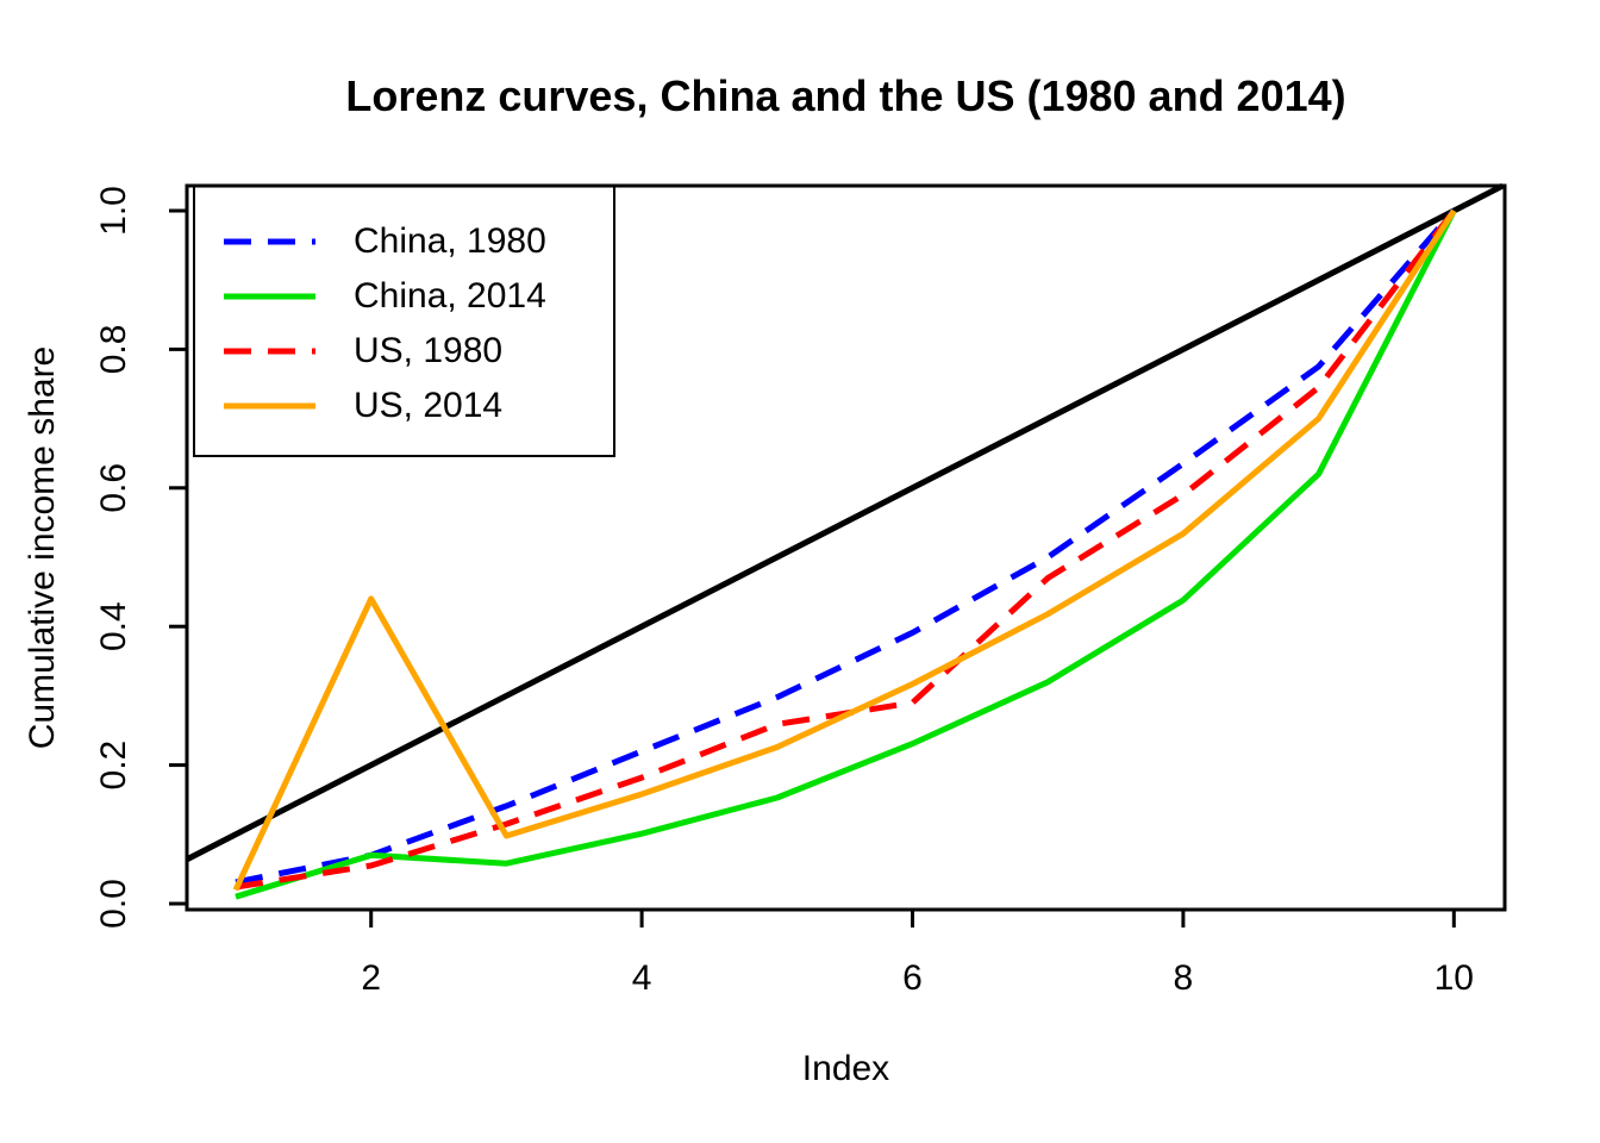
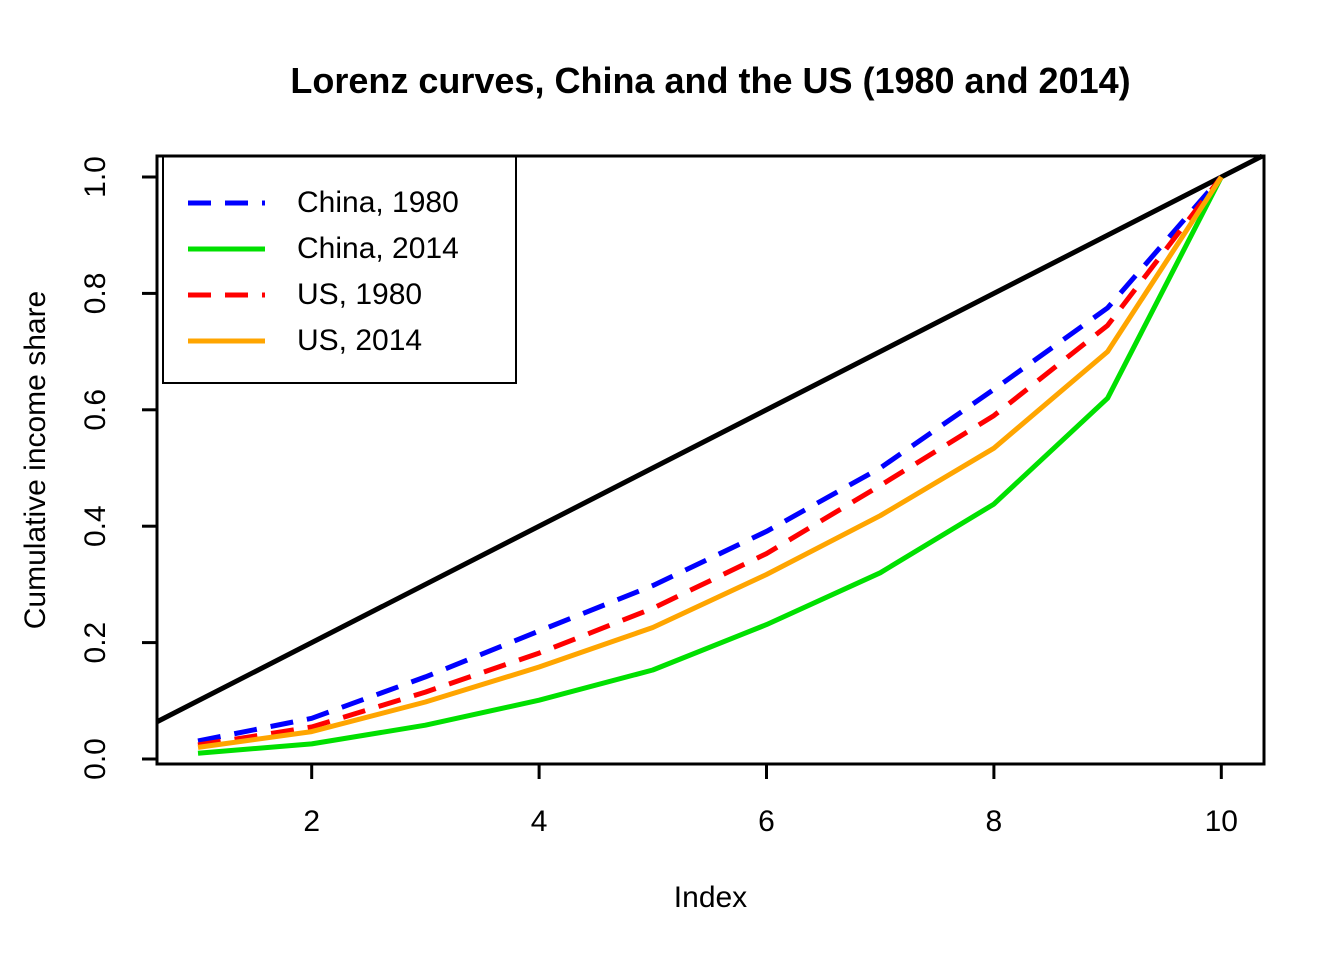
China, 2014/2: 0.07 -> 0.03
US, 2014/2: 0.44 -> 0.05
US, 1980/6: 0.29 -> 0.35
